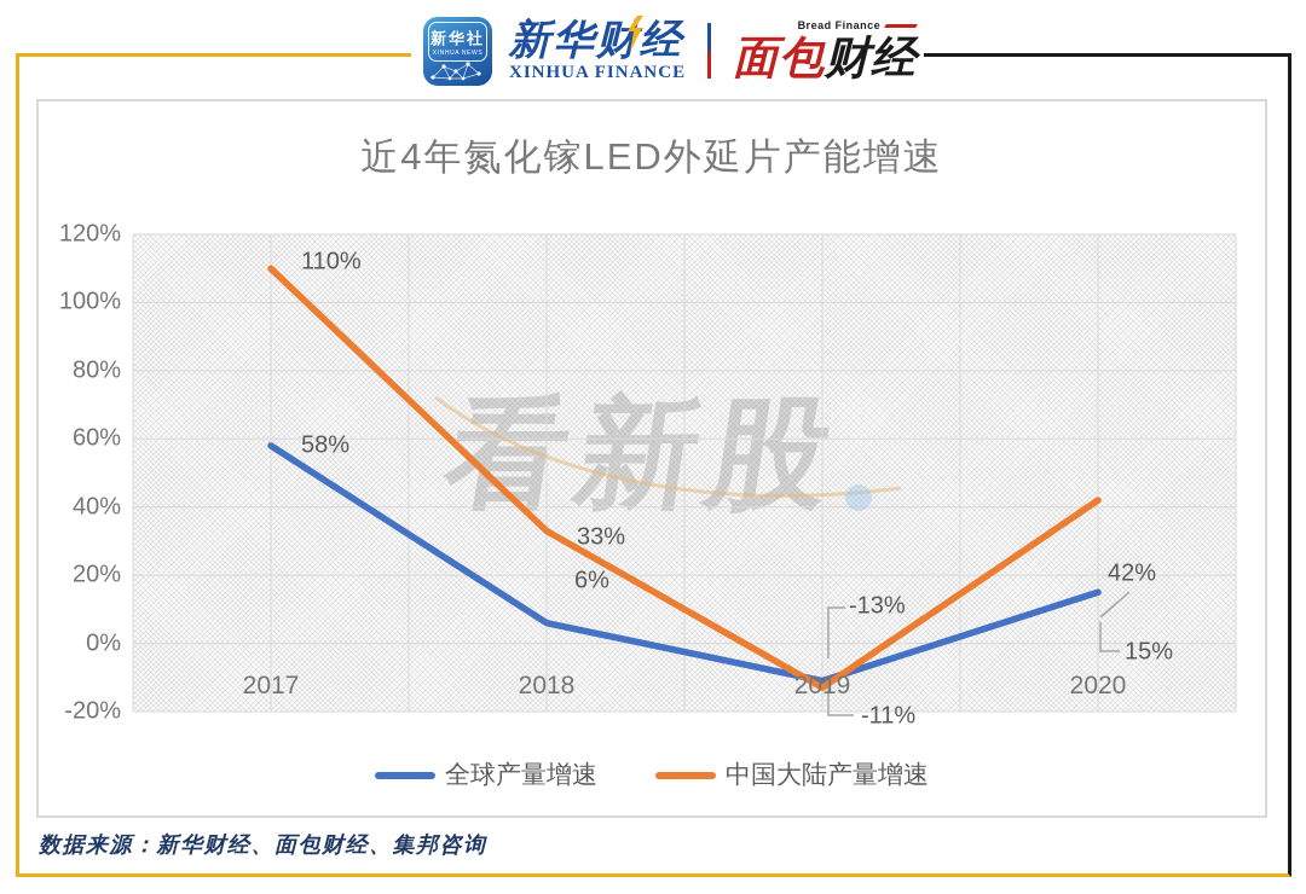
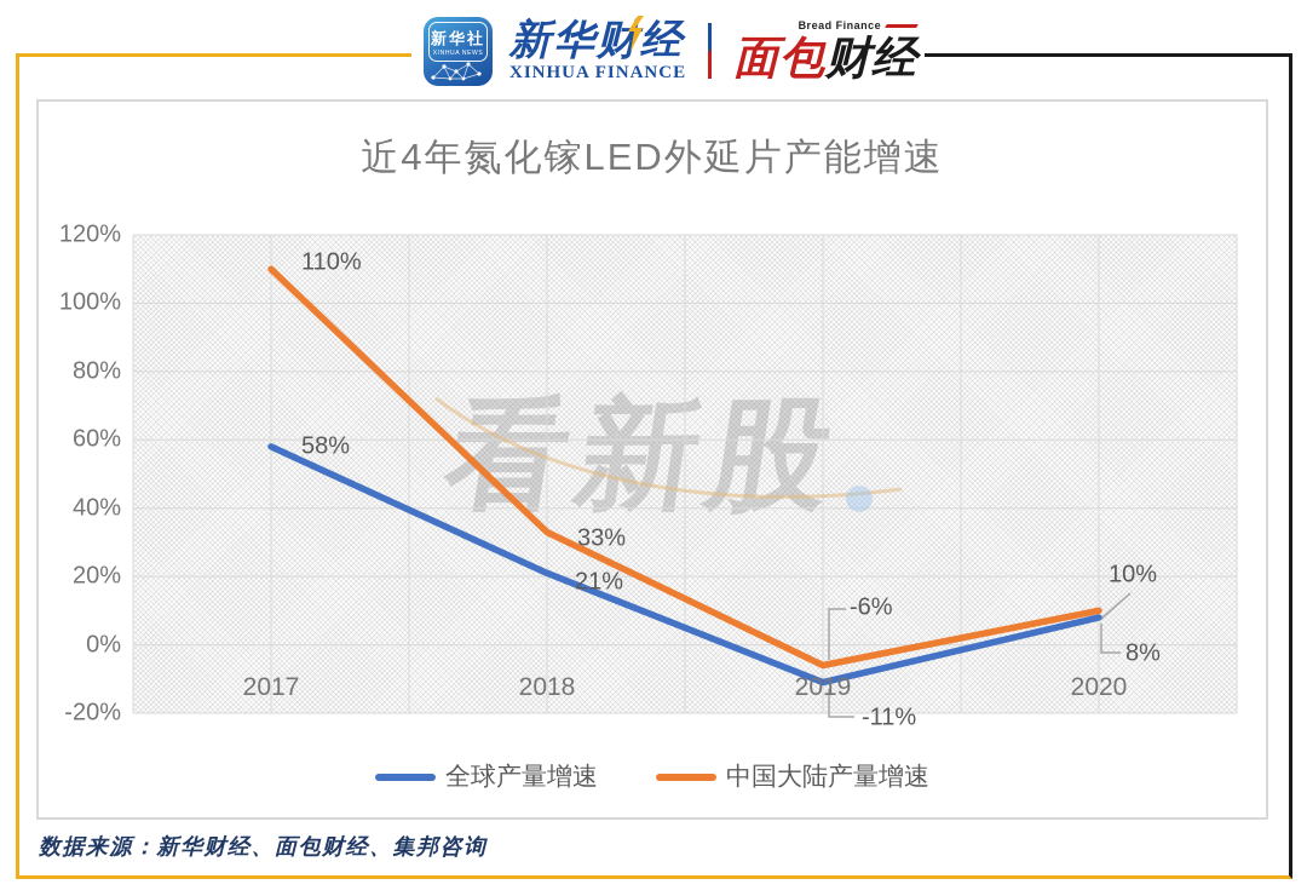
全球产量增速/2018: 6% -> 21%
中国大陆产量增速/2019: -13% -> -6%
全球产量增速/2020: 15% -> 8%
中国大陆产量增速/2020: 42% -> 10%
